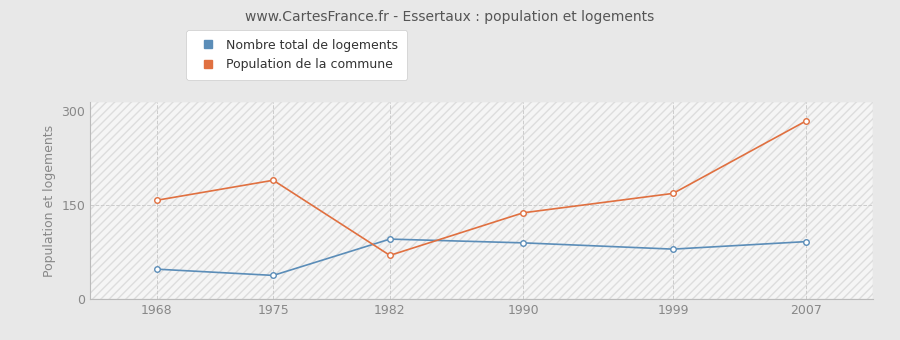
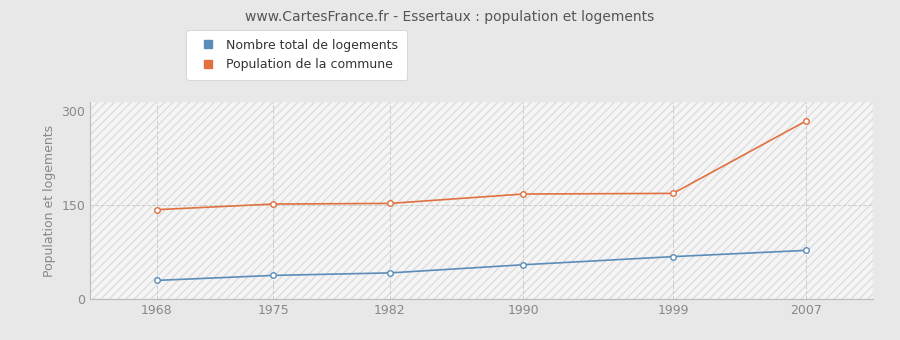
Nombre total de logements/1968: 48 -> 30
Population de la commune/1968: 158 -> 143
Population de la commune/1975: 190 -> 152
Nombre total de logements/1982: 96 -> 42
Population de la commune/1982: 70 -> 153
Nombre total de logements/1990: 90 -> 55
Population de la commune/1990: 138 -> 168
Nombre total de logements/1999: 80 -> 68
Nombre total de logements/2007: 92 -> 78
